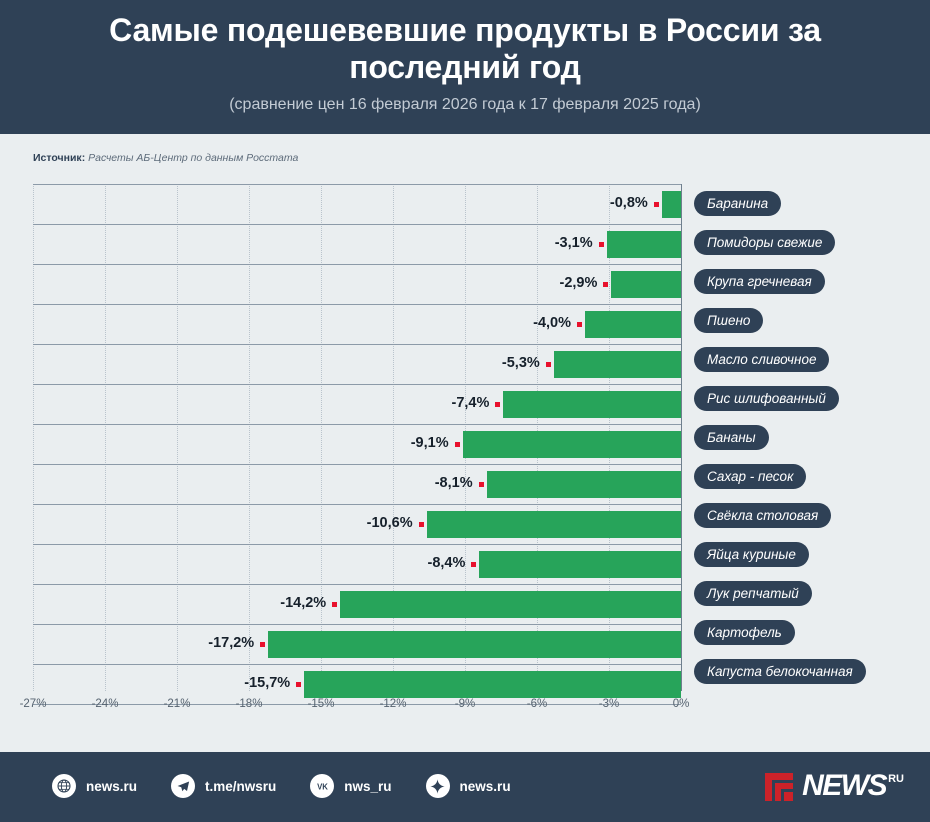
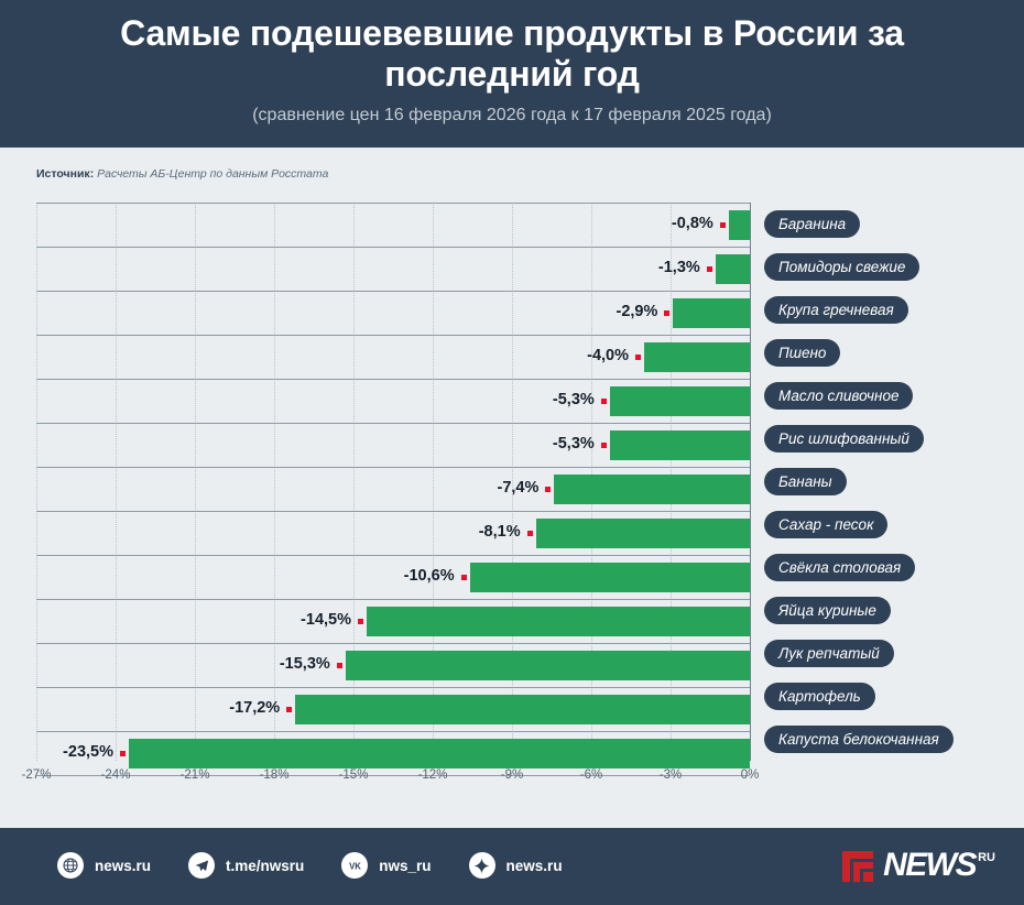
Помидоры свежие: -3,1% -> -1,3%
Рис шлифованный: -7,4% -> -5,3%
Бананы: -9,1% -> -7,4%
Яйца куриные: -8,4% -> -14,5%
Лук репчатый: -14,2% -> -15,3%
Капуста белокочанная: -15,7% -> -23,5%
